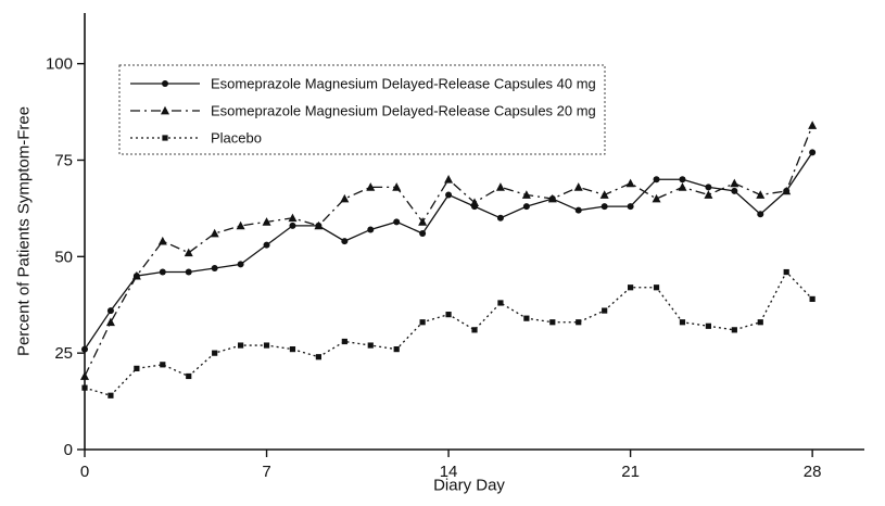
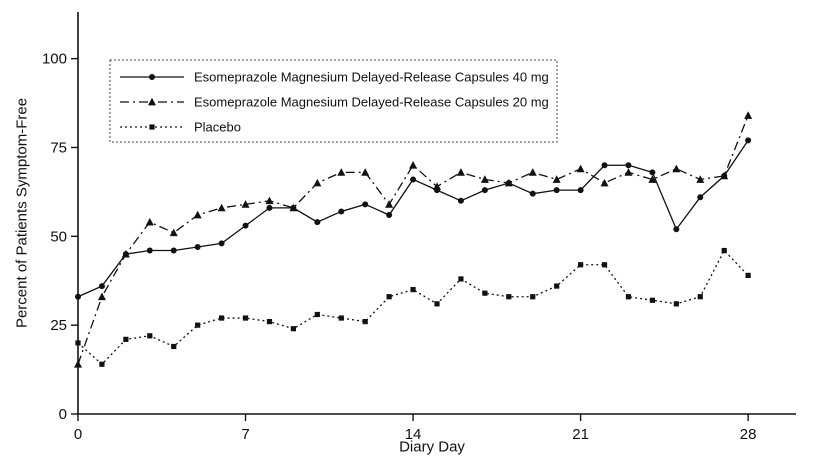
Esomeprazole Magnesium Delayed-Release Capsules 40 mg/0: 26 -> 33
Esomeprazole Magnesium Delayed-Release Capsules 20 mg/0: 19 -> 14
Placebo/0: 16 -> 20
Esomeprazole Magnesium Delayed-Release Capsules 40 mg/25: 67 -> 52
